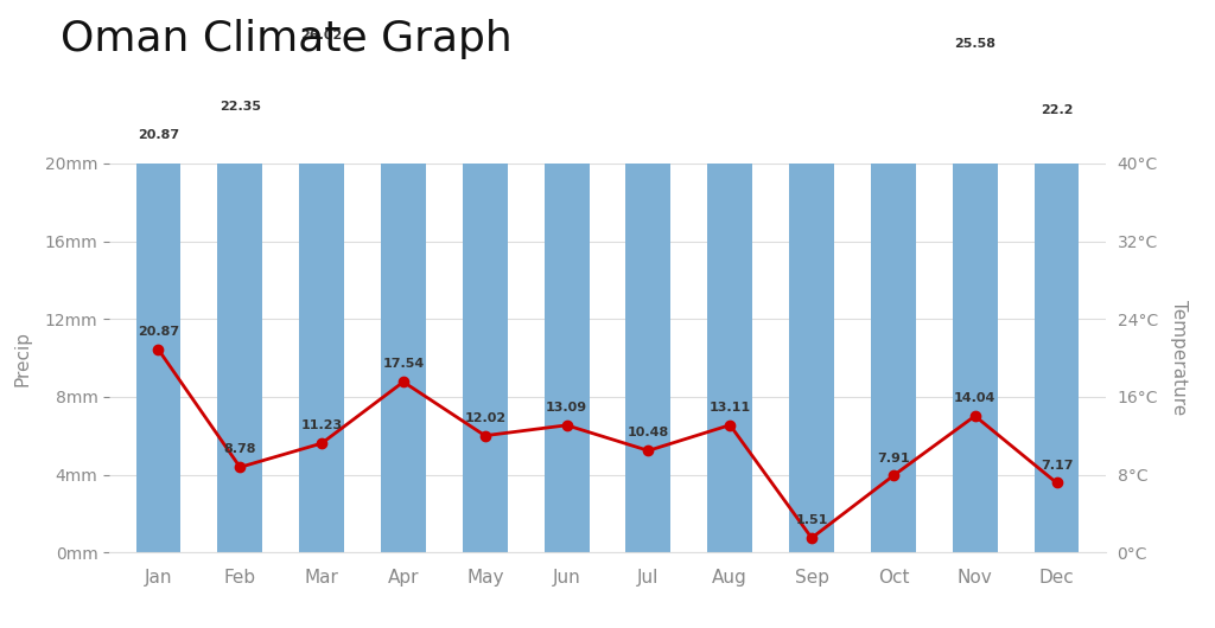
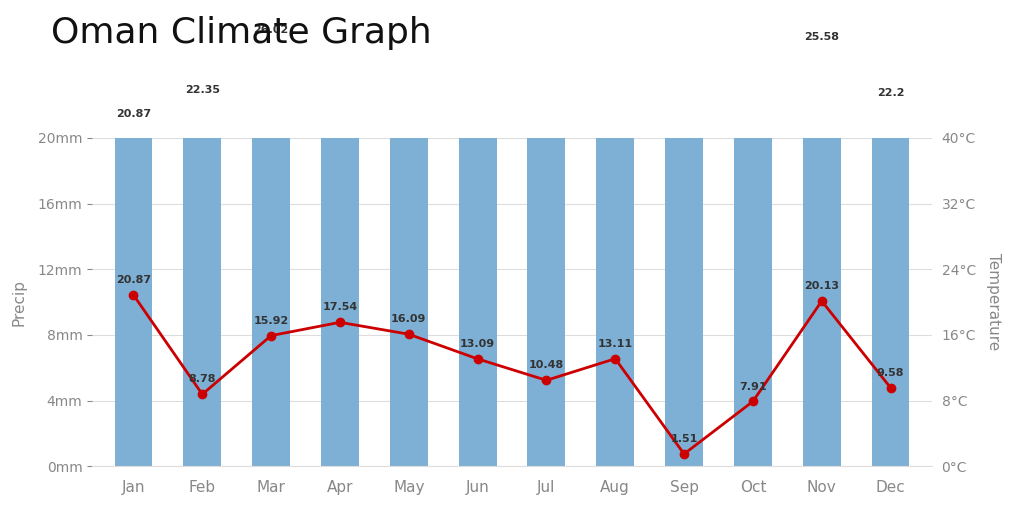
Precip/Mar: 11.23 -> 15.92
Precip/May: 12.02 -> 16.09
Precip/Nov: 14.04 -> 20.13
Precip/Dec: 7.17 -> 9.58
